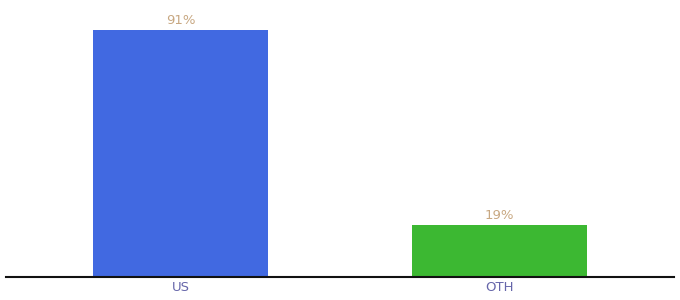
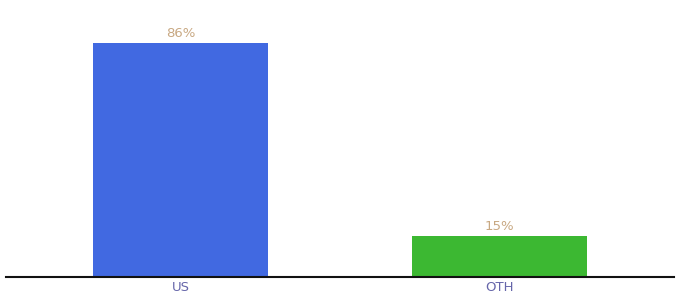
US: 91% -> 86%
OTH: 19% -> 15%
